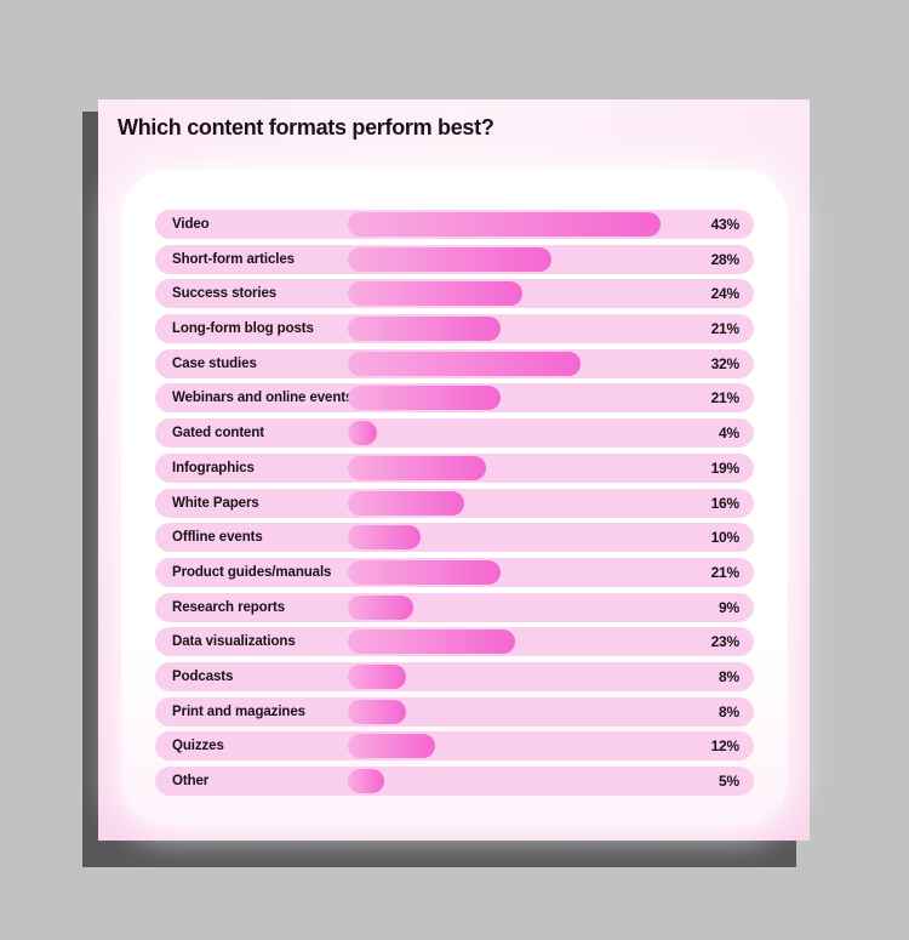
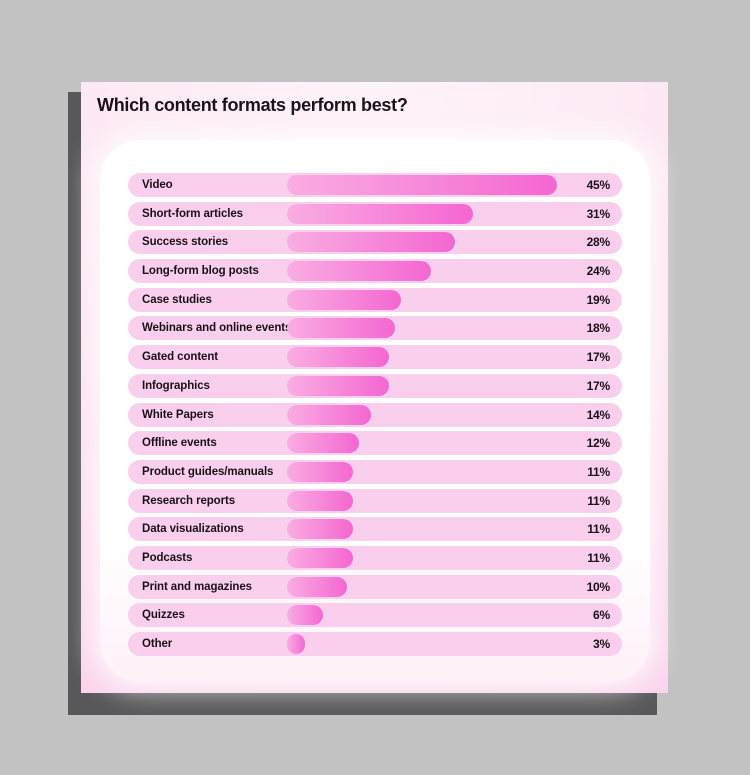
Video: 43% -> 45%
Short-form articles: 28% -> 31%
Success stories: 24% -> 28%
Long-form blog posts: 21% -> 24%
Case studies: 32% -> 19%
Webinars and online events: 21% -> 18%
Gated content: 4% -> 17%
Infographics: 19% -> 17%
White Papers: 16% -> 14%
Offline events: 10% -> 12%
Product guides/manuals: 21% -> 11%
Research reports: 9% -> 11%
Data visualizations: 23% -> 11%
Podcasts: 8% -> 11%
Print and magazines: 8% -> 10%
Quizzes: 12% -> 6%
Other: 5% -> 3%
